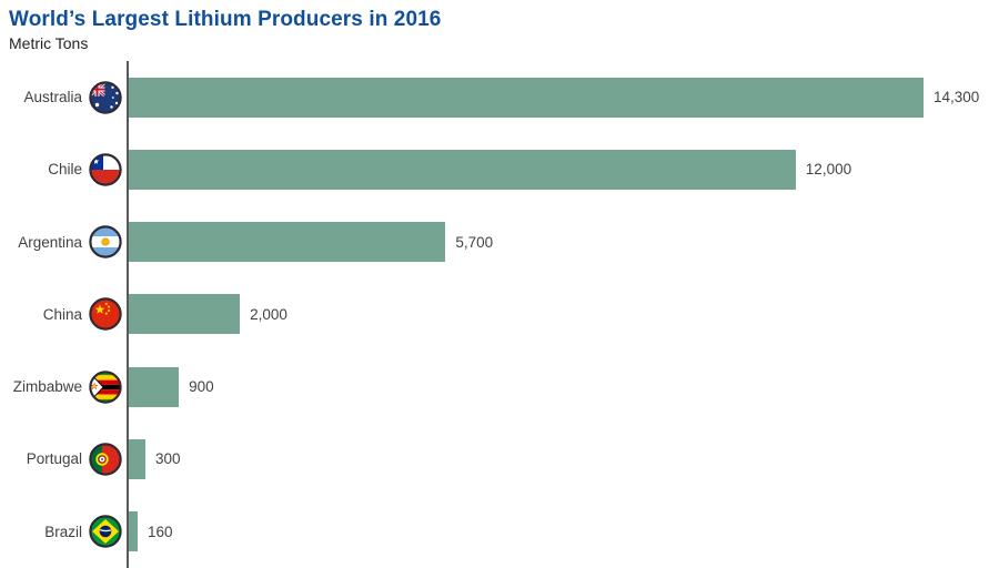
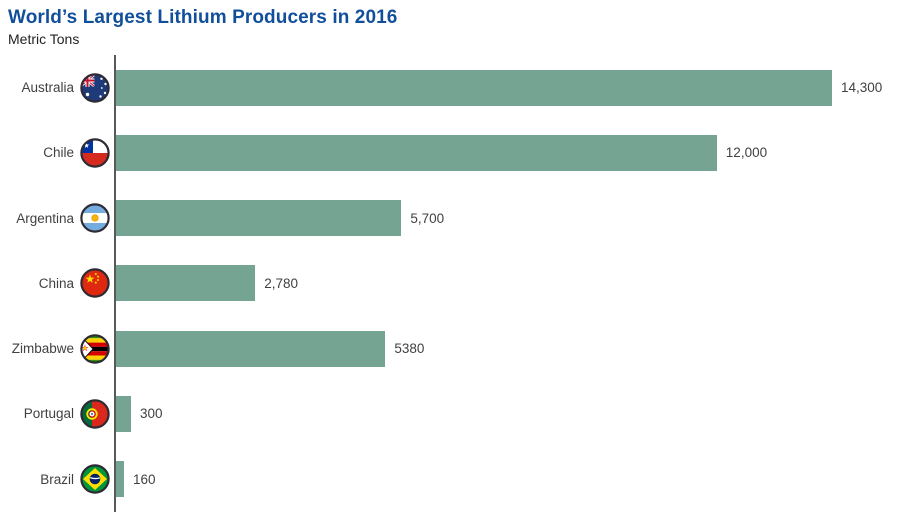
China: 2,000 -> 2,780
Zimbabwe: 900 -> 5380
